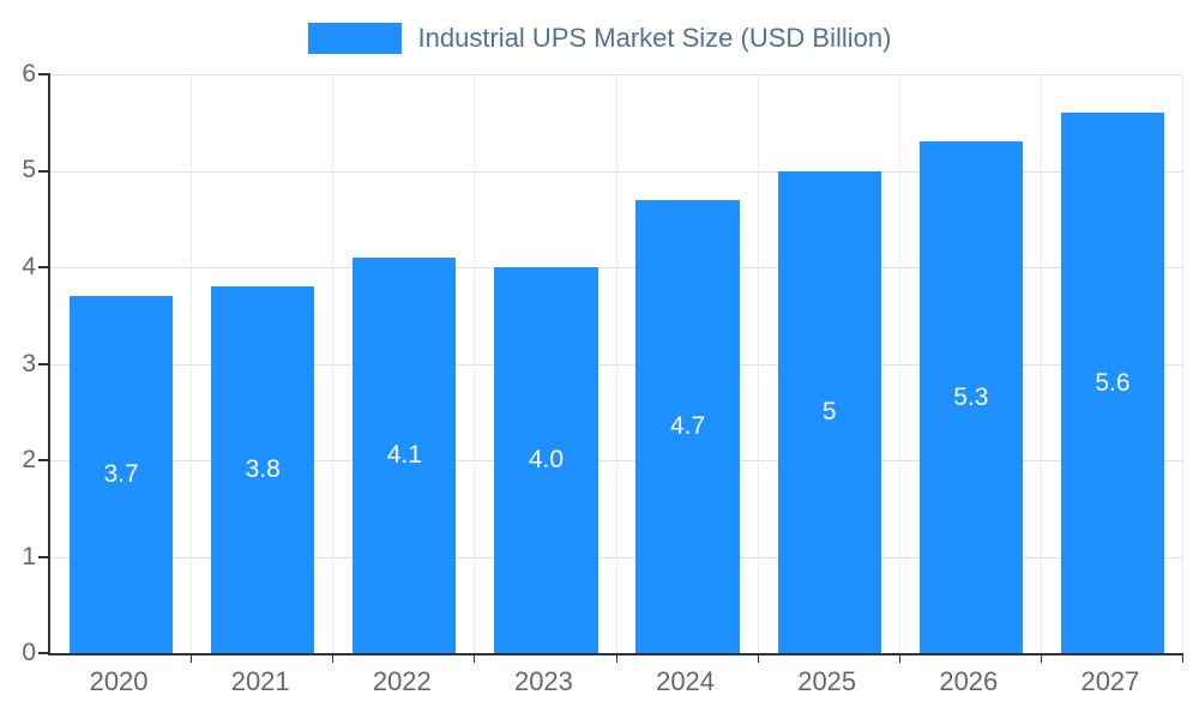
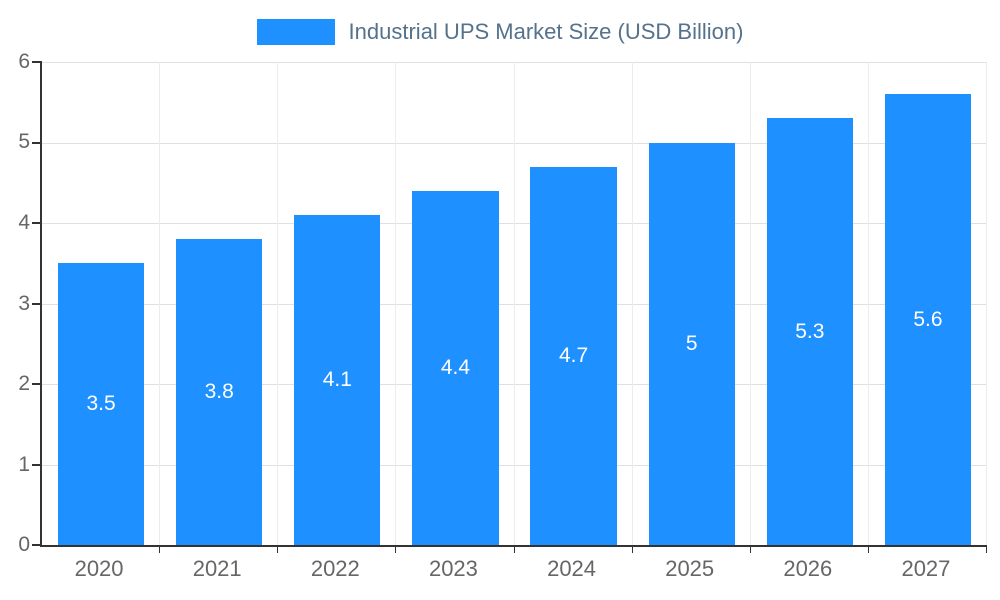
2020: 3.7 -> 3.5
2023: 4.0 -> 4.4
